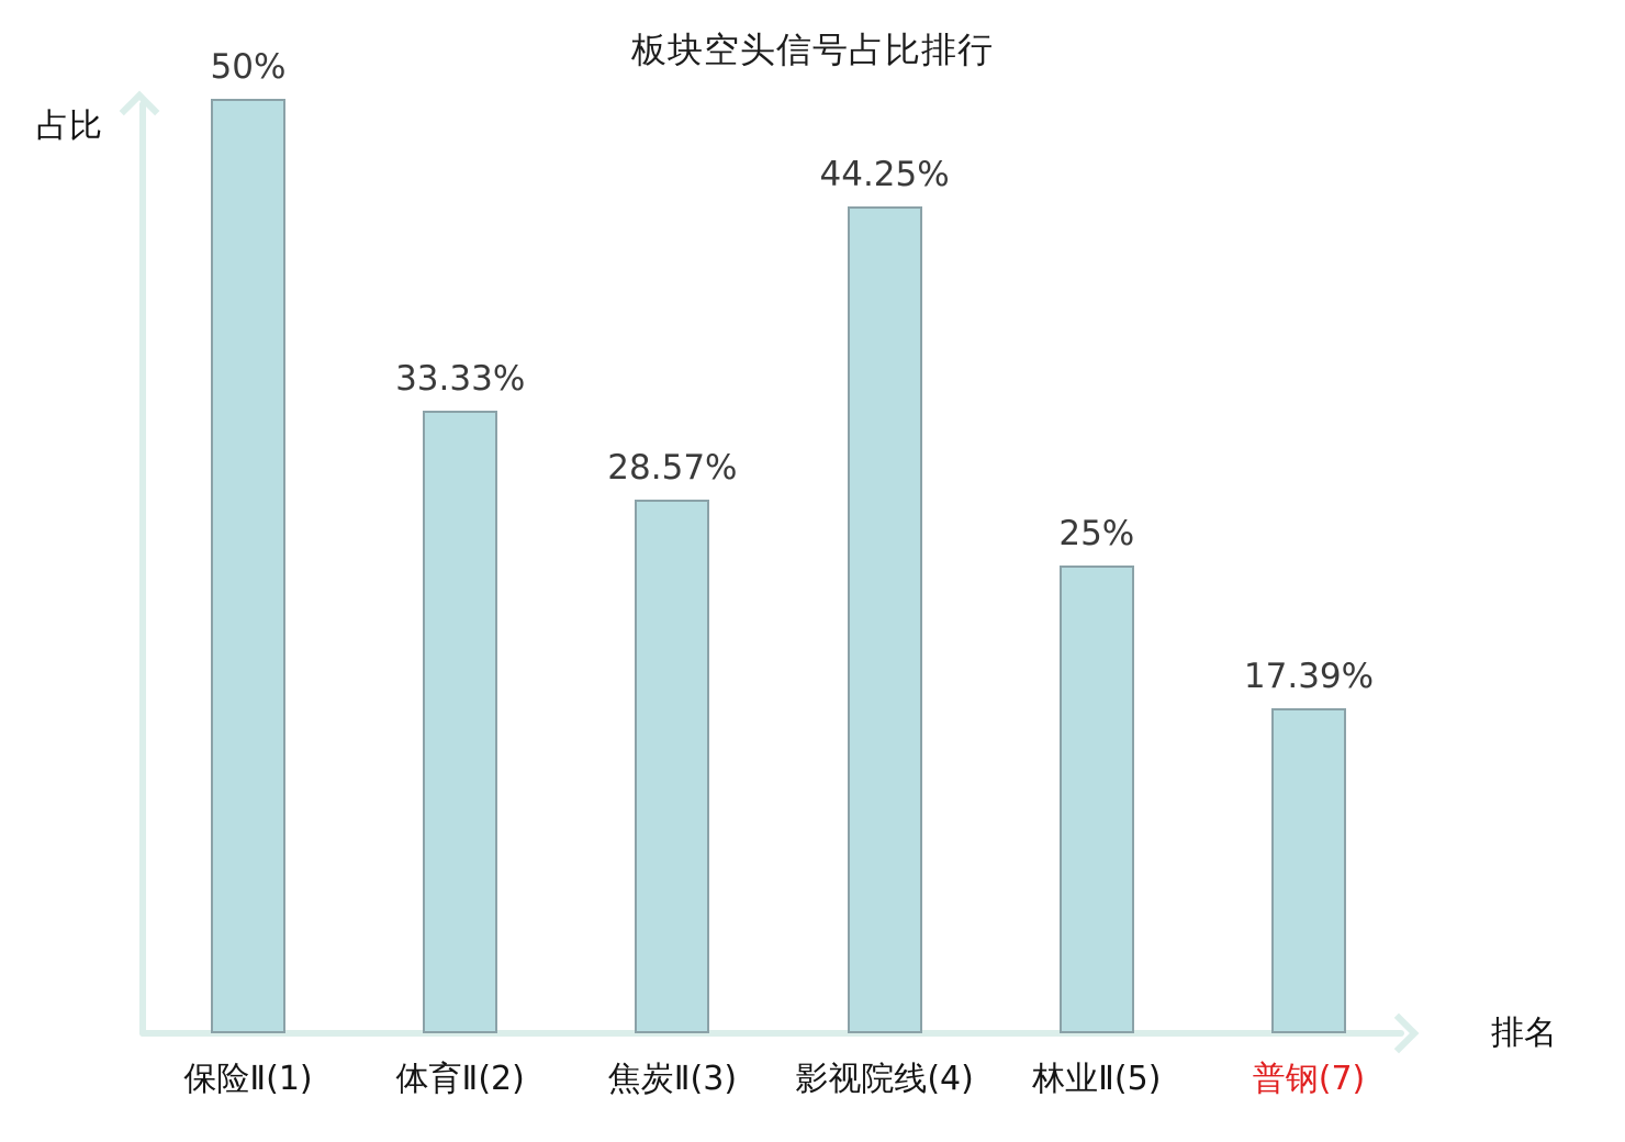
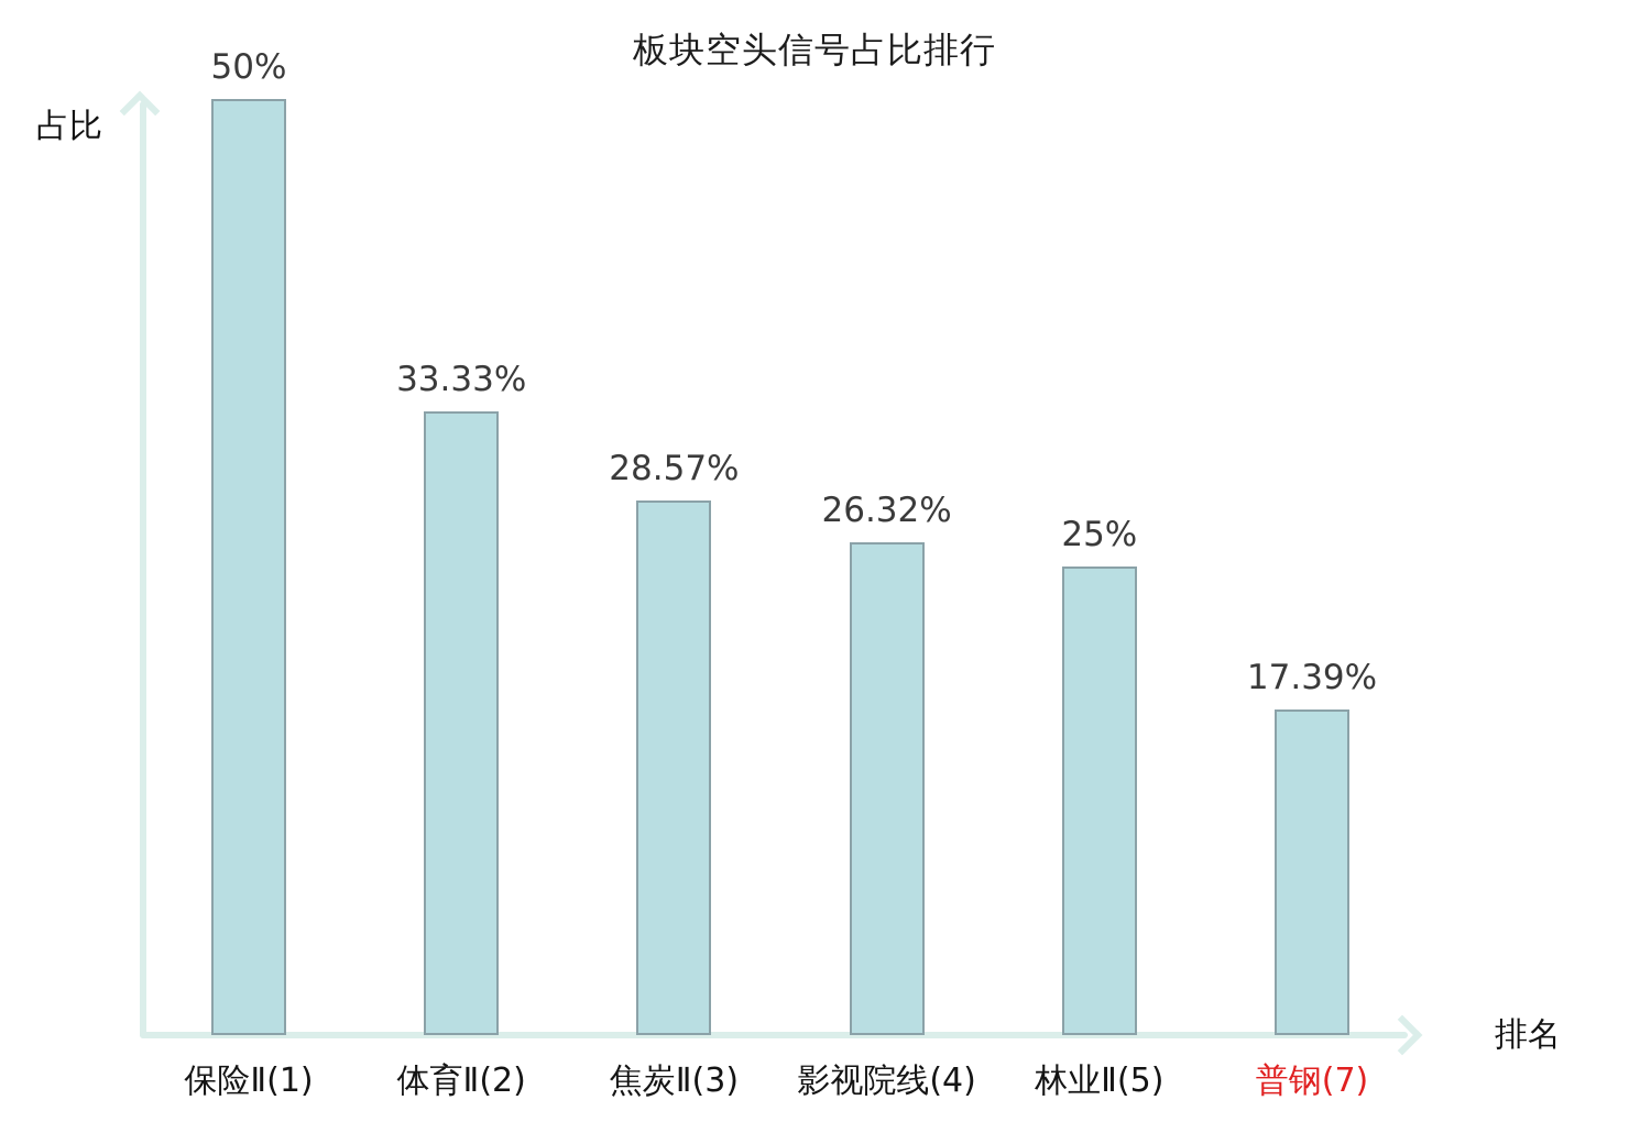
影视院线(4): 44.25% -> 26.32%
